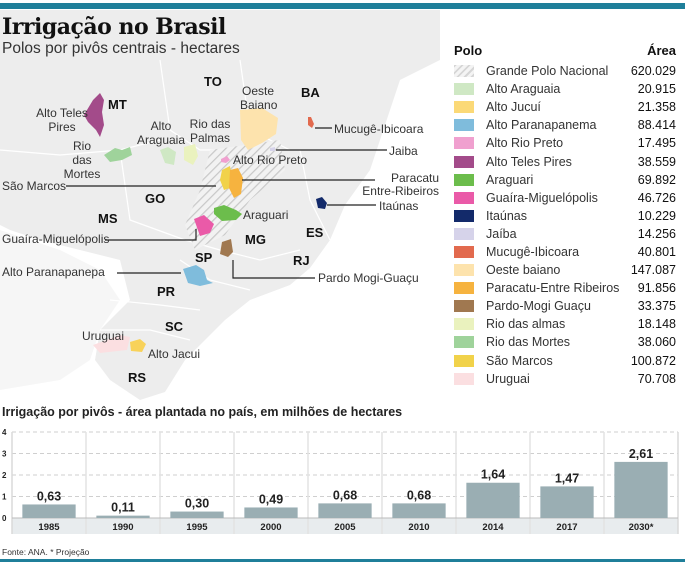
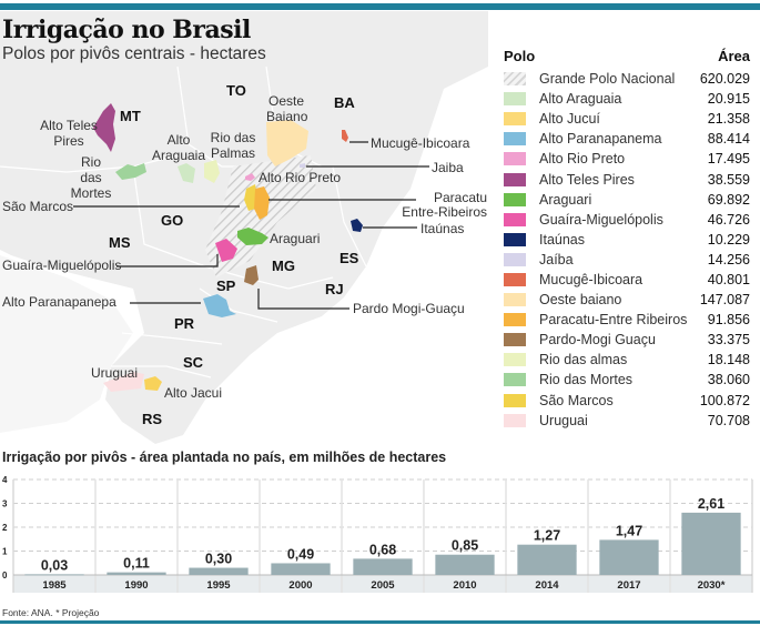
1985: 0,63 -> 0,03
2010: 0,68 -> 0,85
2014: 1,64 -> 1,27
